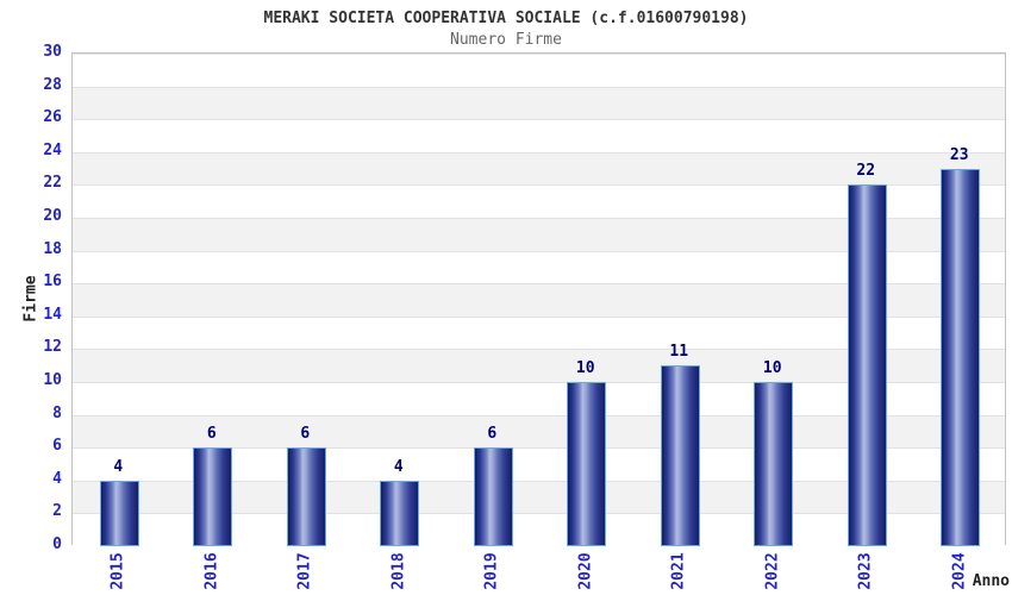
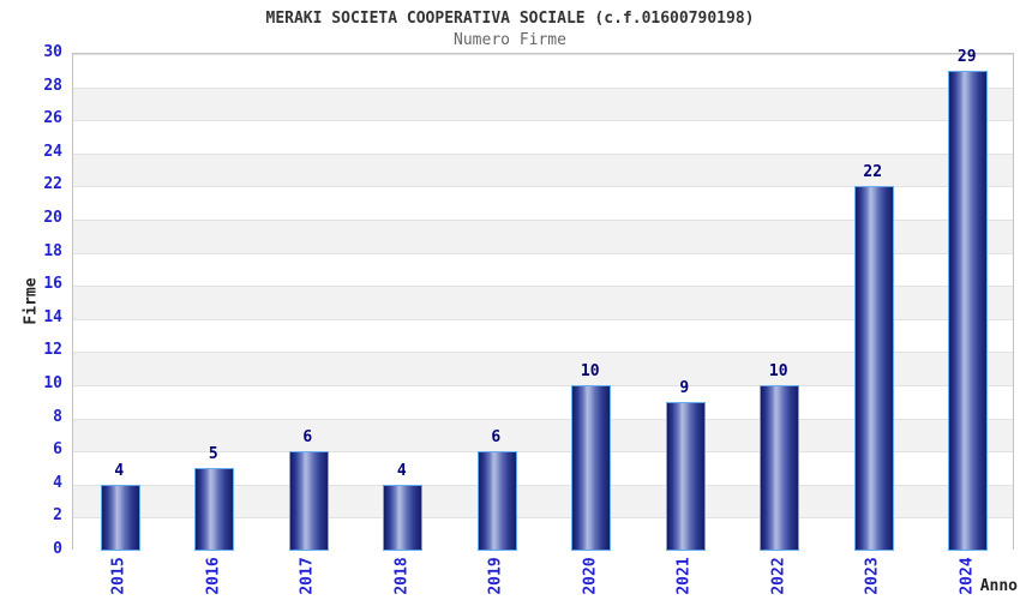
2016: 6 -> 5
2021: 11 -> 9
2024: 23 -> 29
